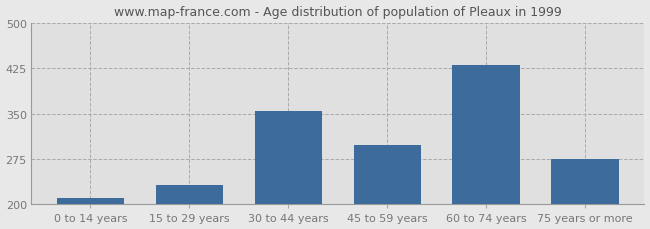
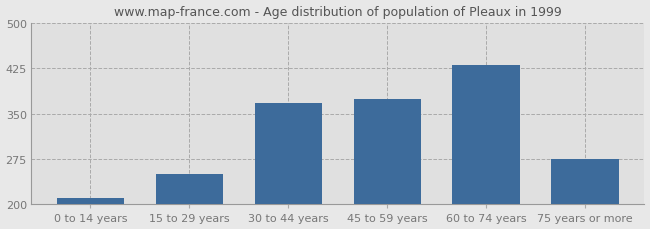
15 to 29 years: 232 -> 250
30 to 44 years: 355 -> 368
45 to 59 years: 298 -> 374
